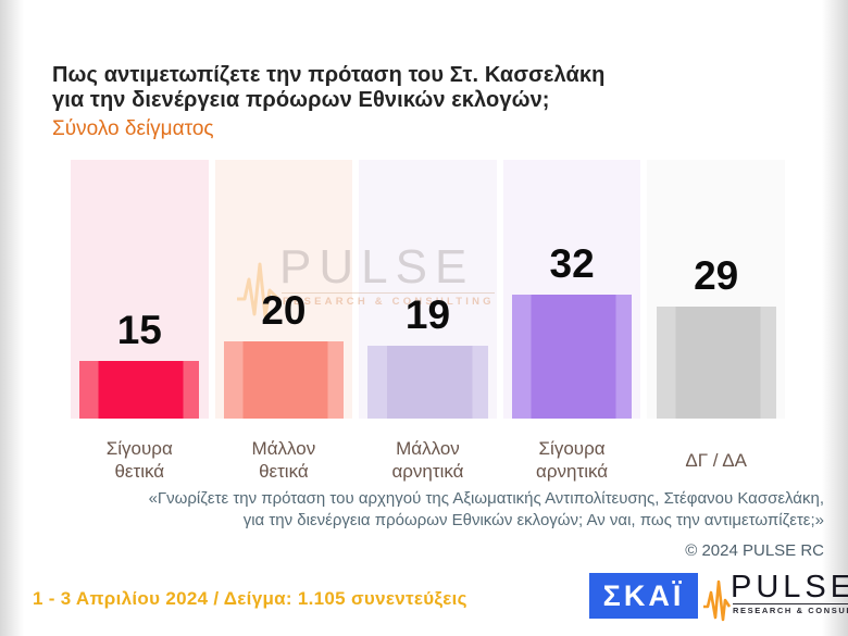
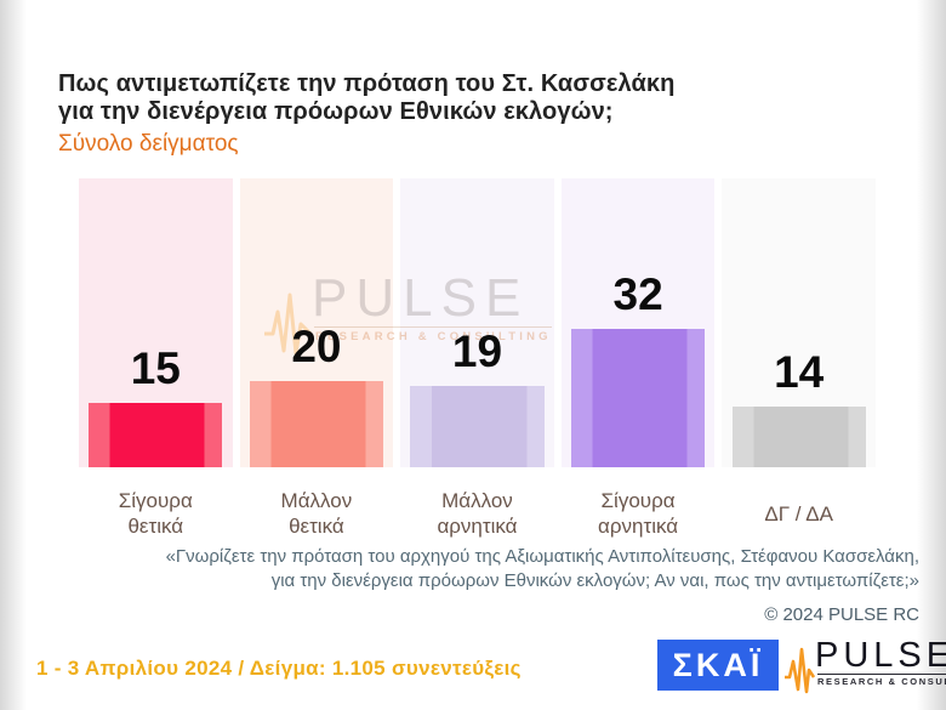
ΔΓ / ΔΑ: 29 -> 14
